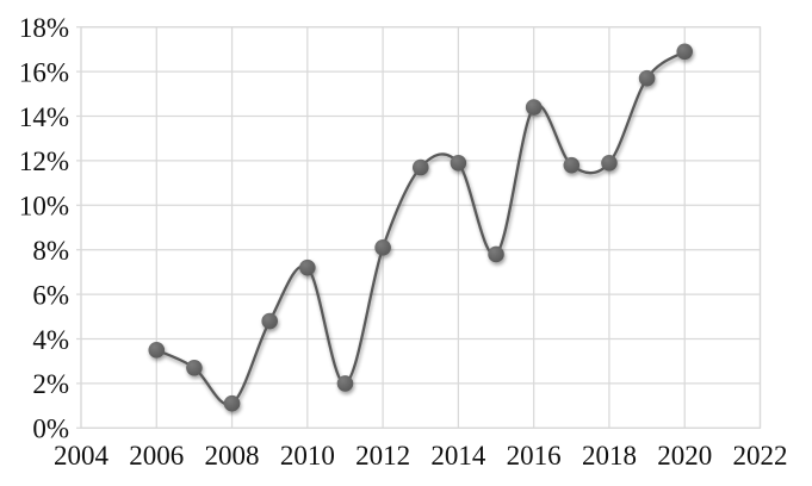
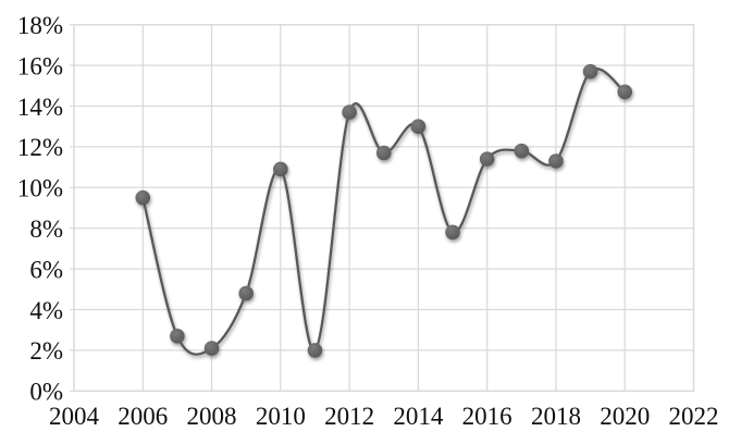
2006: 3.5% -> 9.5%
2008: 1.1% -> 2.1%
2010: 7.2% -> 10.9%
2012: 8.1% -> 13.7%
2014: 11.9% -> 13.0%
2016: 14.4% -> 11.4%
2018: 11.9% -> 11.3%
2020: 16.9% -> 14.7%
